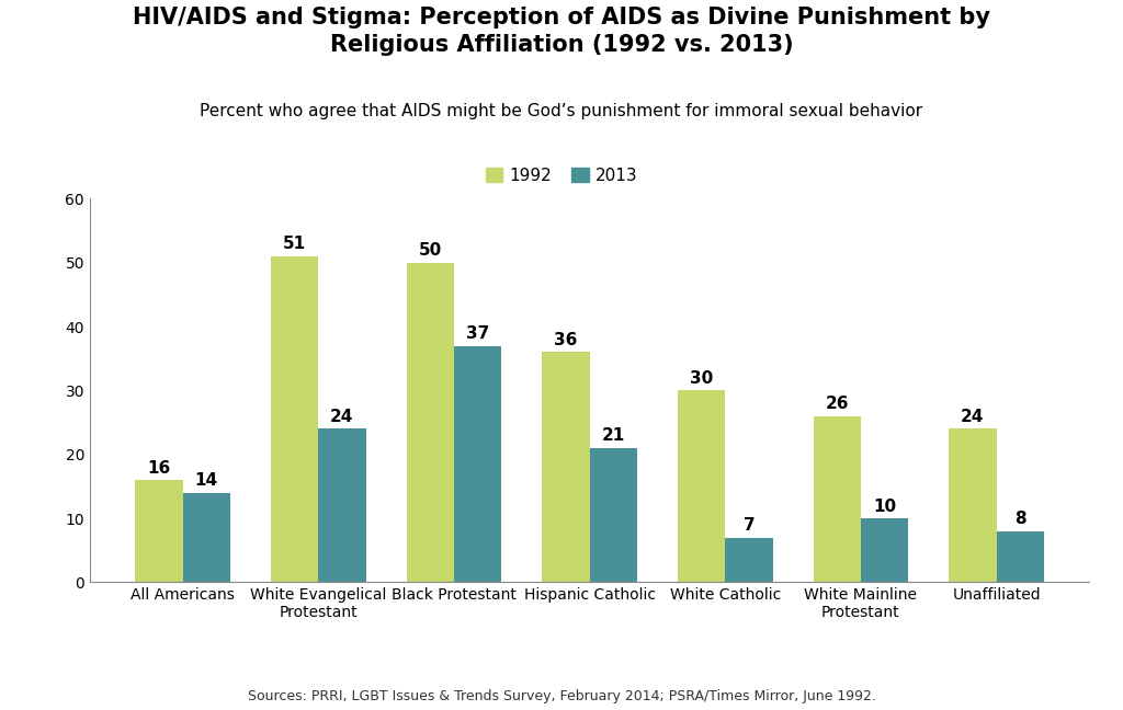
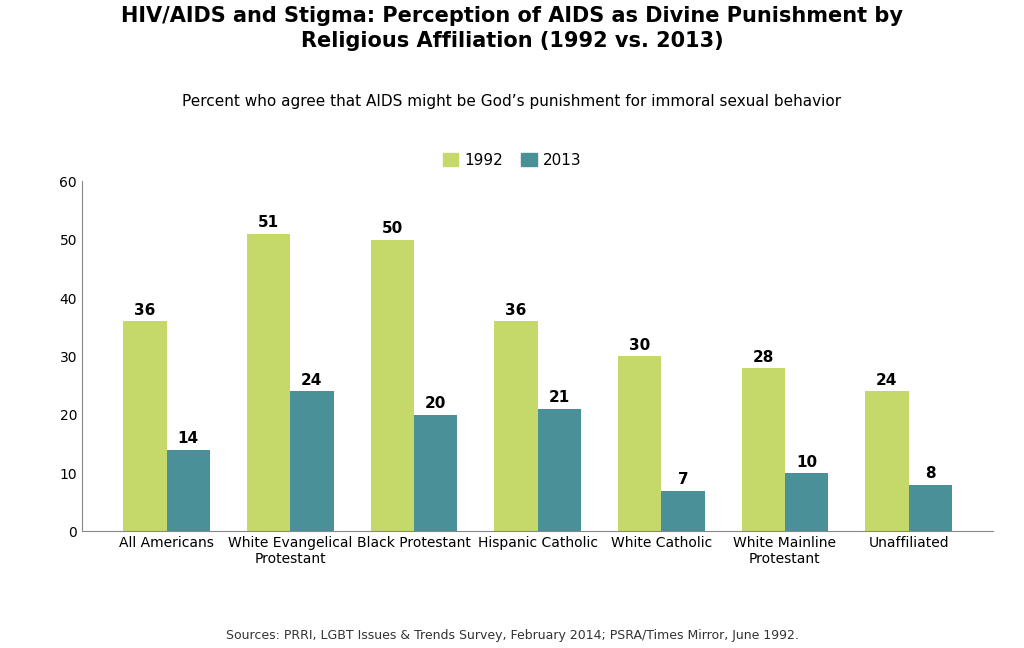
1992/All Americans: 16 -> 36
2013/Black Protestant: 37 -> 20
1992/White Mainline Protestant: 26 -> 28
